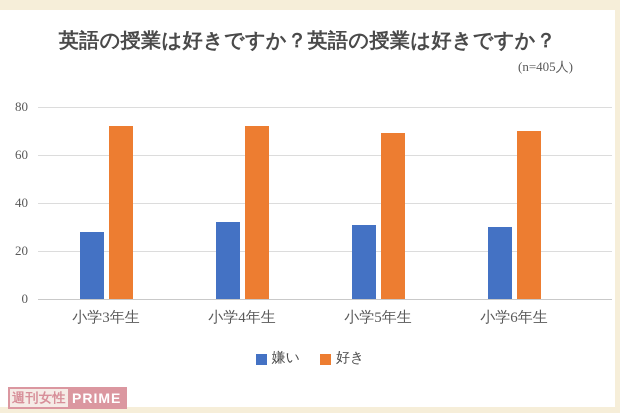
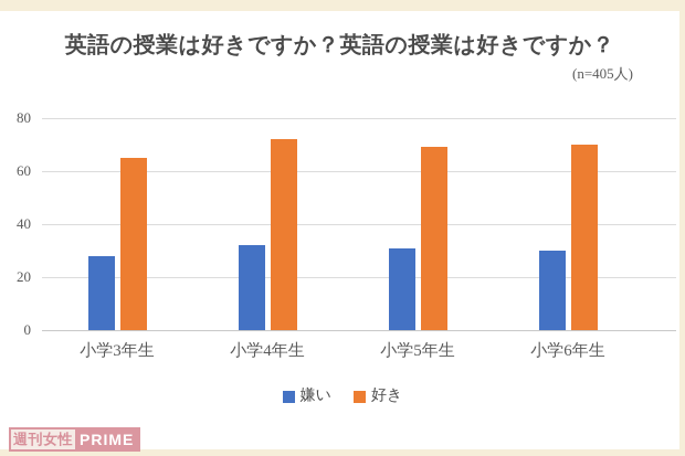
好き/小学3年生: 72 -> 65
